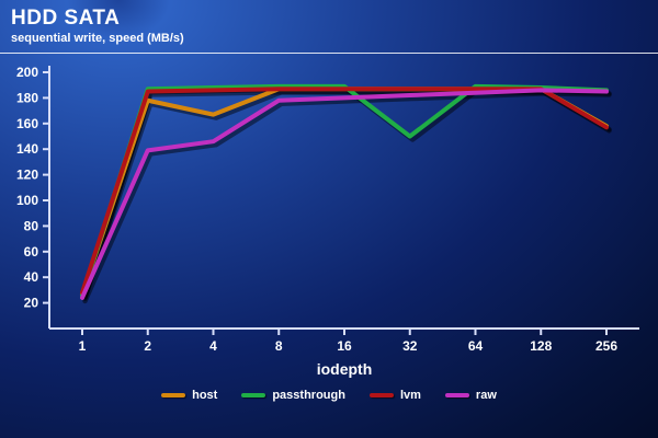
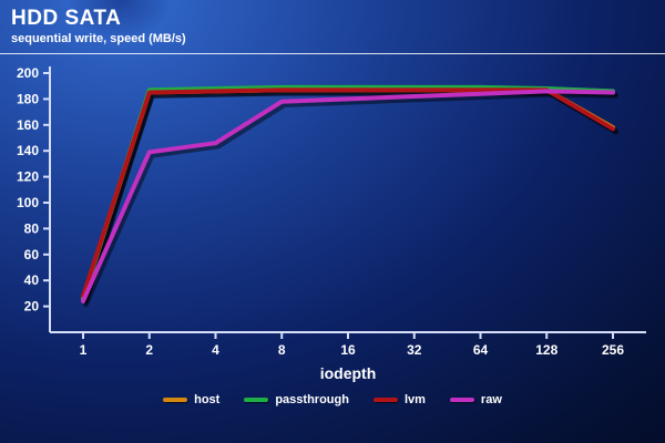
host/2: 178 -> 185
host/4: 167 -> 186
passthrough/32: 150 -> 189
